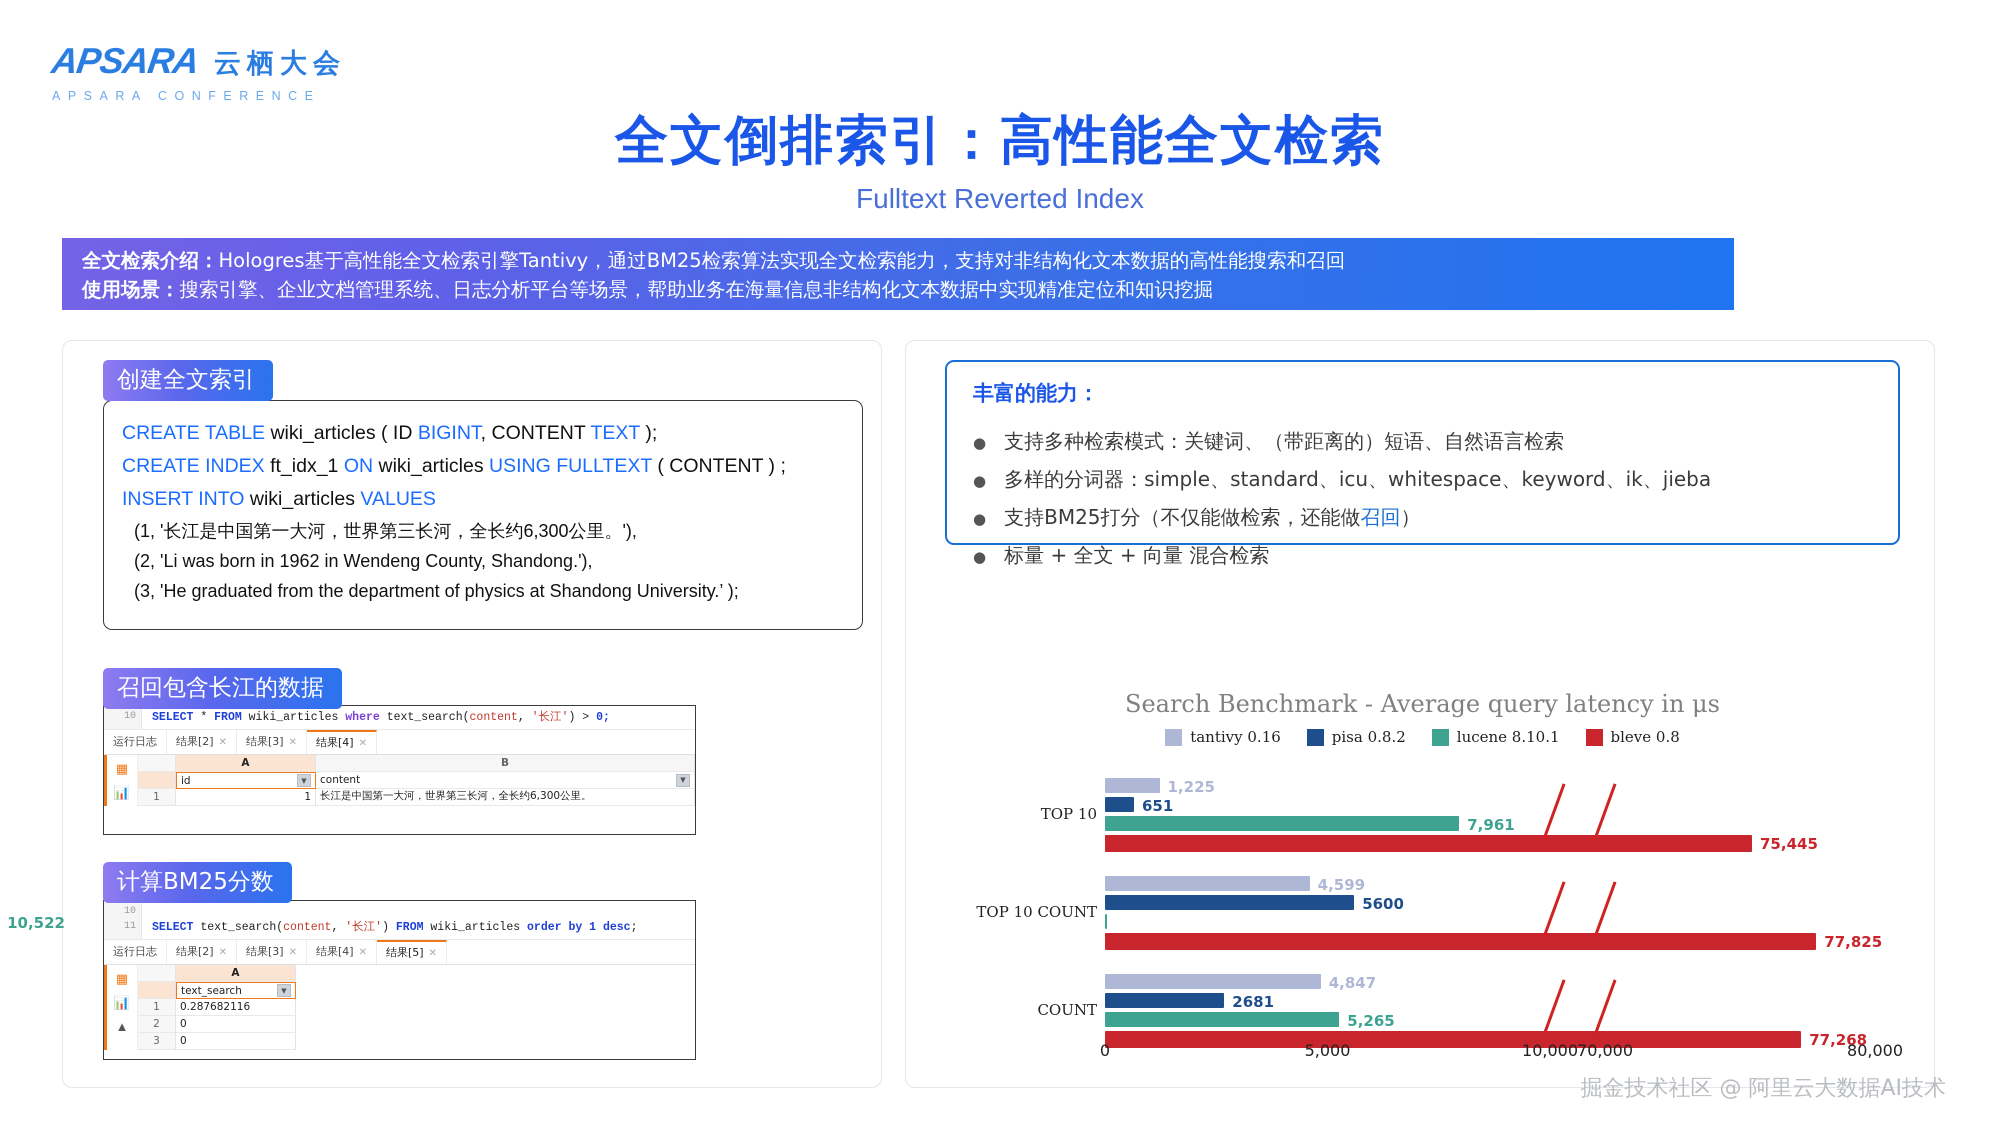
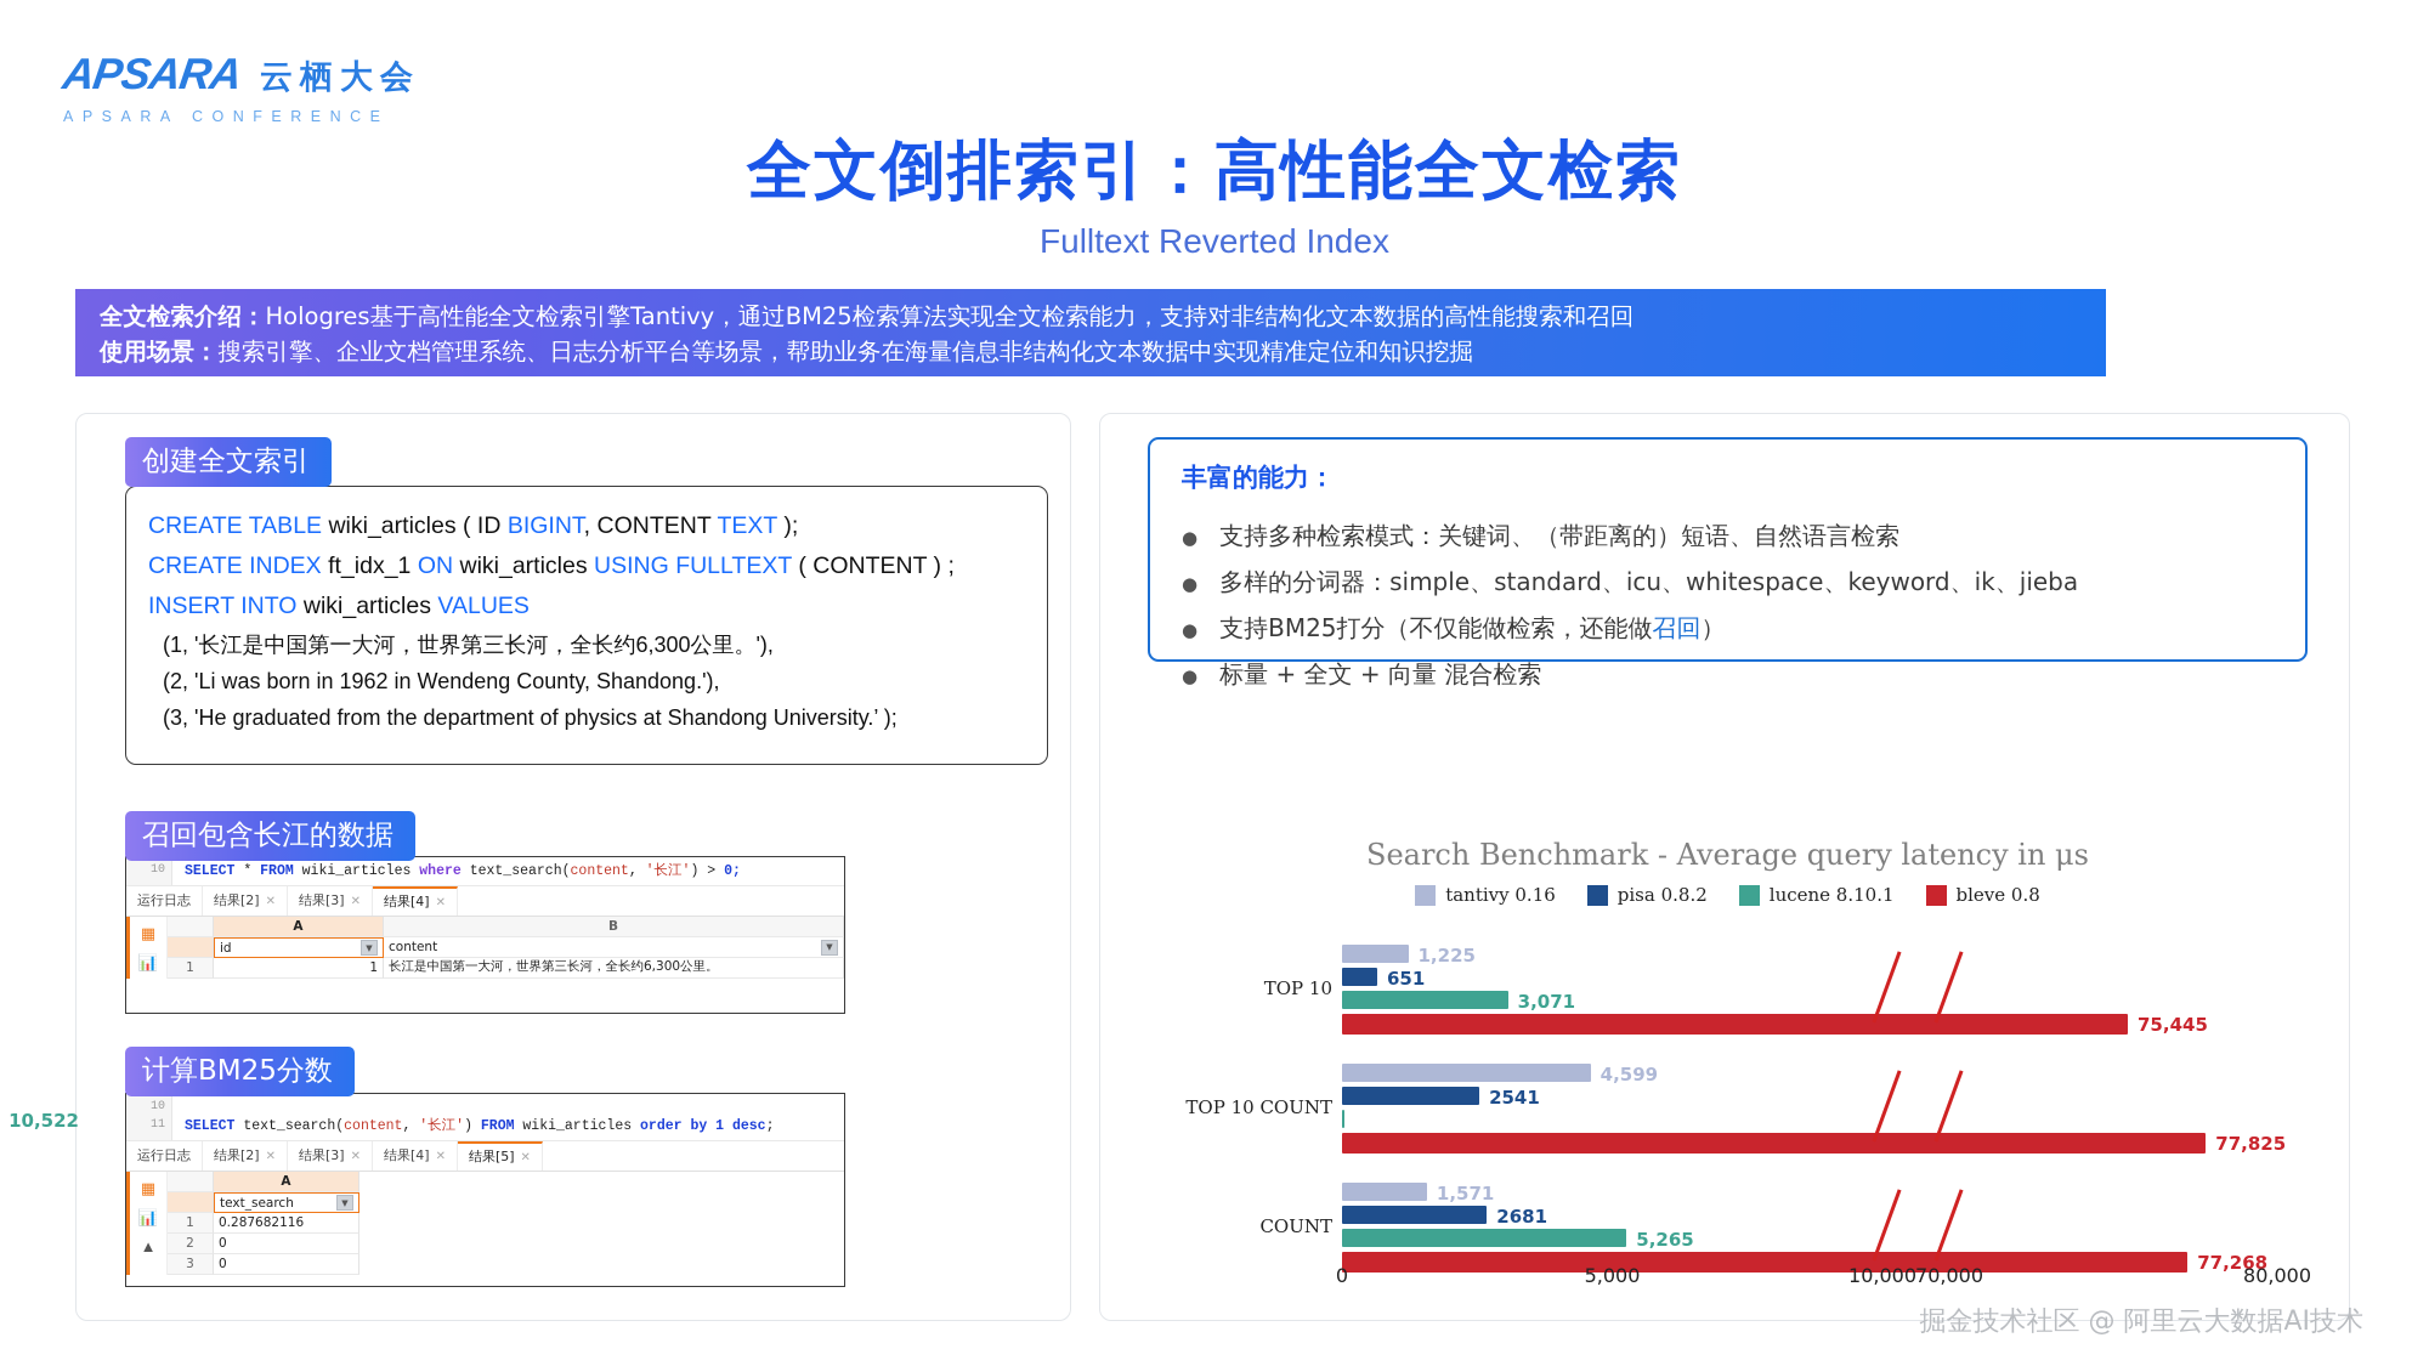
lucene 8.10.1/TOP 10: 7,961 -> 3,071
pisa 0.8.2/TOP 10 COUNT: 5600 -> 2541
tantivy 0.16/COUNT: 4,847 -> 1,571
